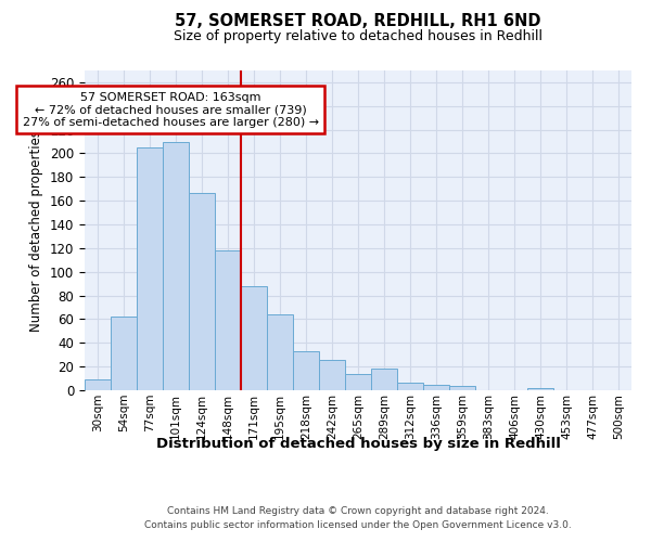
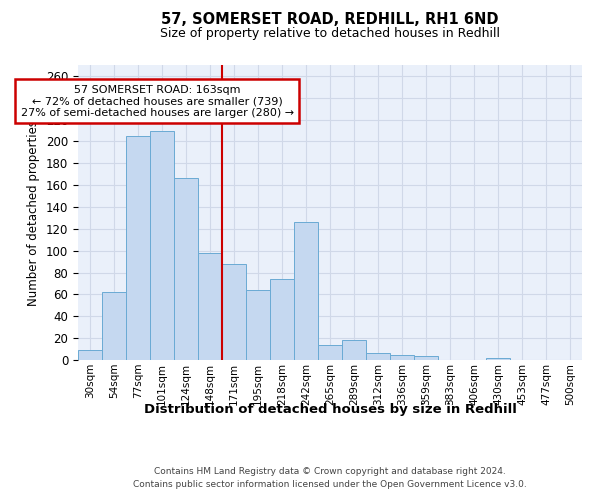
148sqm: 118 -> 98
218sqm: 33 -> 74
242sqm: 26 -> 126
